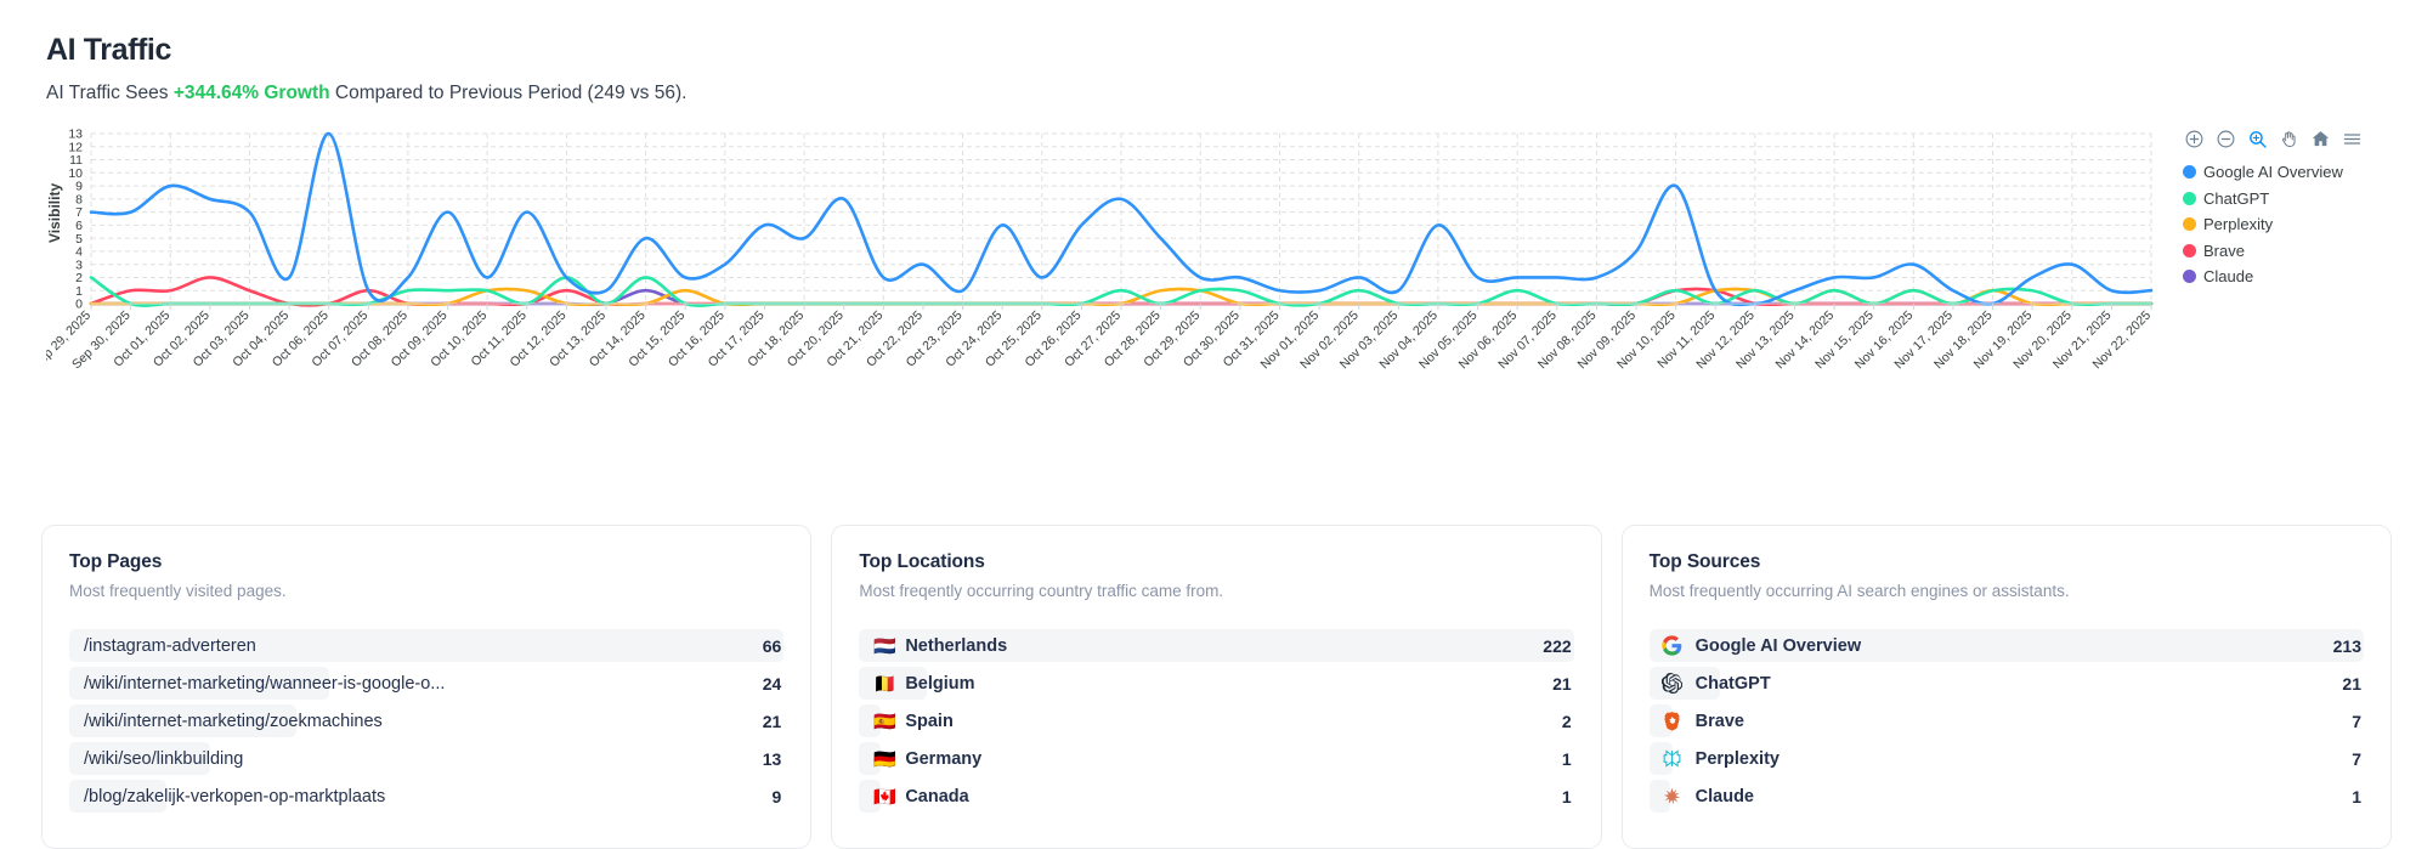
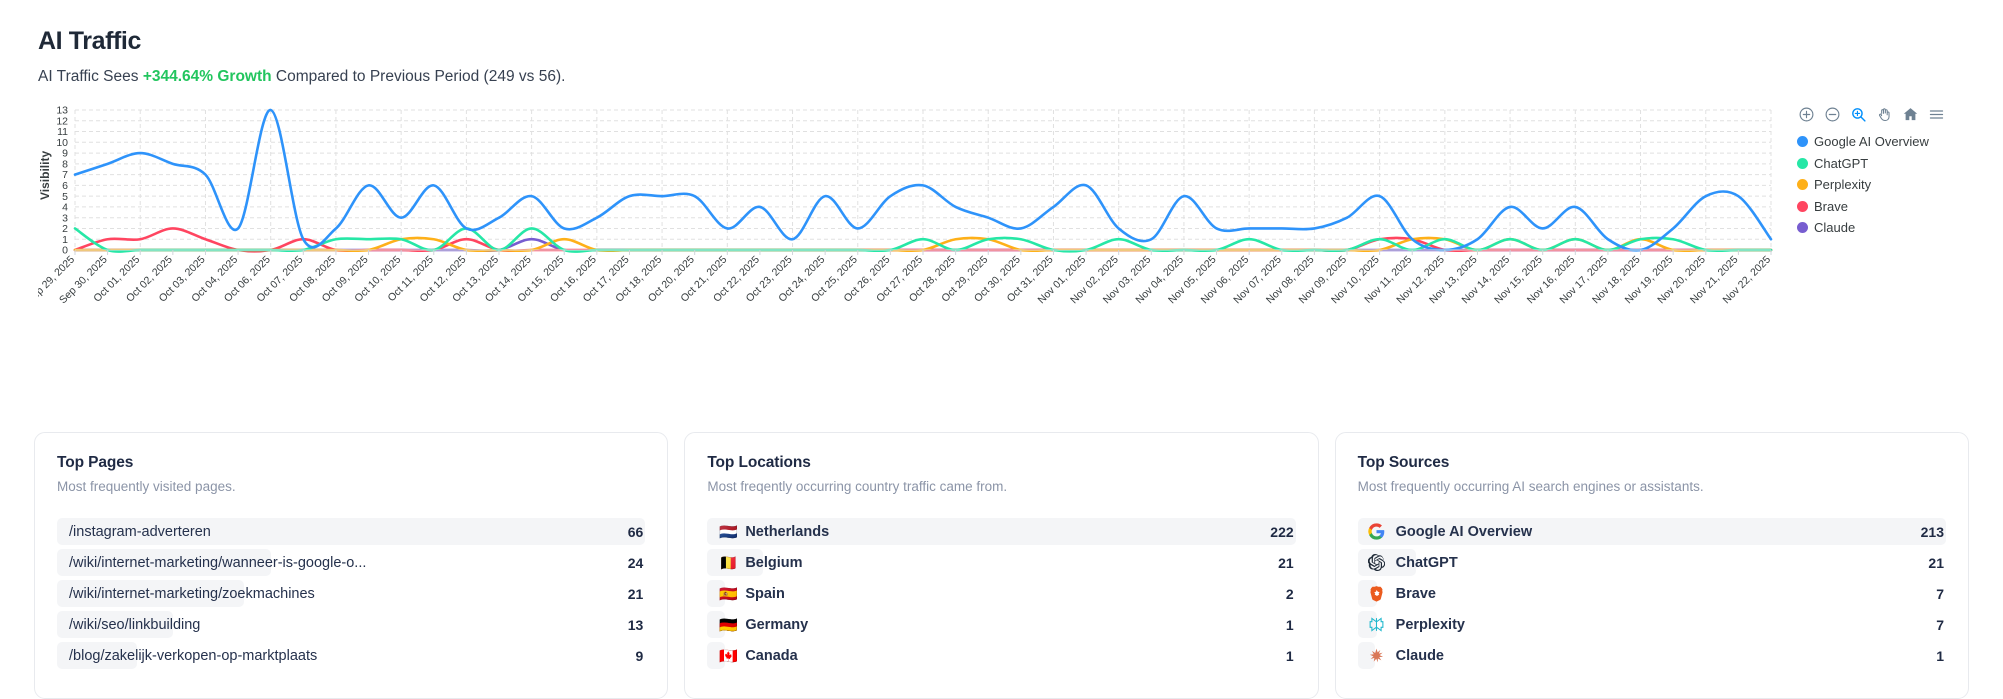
Google AI Overview/Sep 30, 2025: 7 -> 8
Google AI Overview/Oct 09, 2025: 7 -> 6
Google AI Overview/Oct 10, 2025: 2 -> 3
Google AI Overview/Oct 11, 2025: 7 -> 6
Google AI Overview/Oct 13, 2025: 1 -> 3
Google AI Overview/Oct 17, 2025: 6 -> 5
Google AI Overview/Oct 20, 2025: 8 -> 5
Google AI Overview/Oct 22, 2025: 3 -> 4
Google AI Overview/Oct 24, 2025: 6 -> 5
Google AI Overview/Oct 26, 2025: 6 -> 5
Google AI Overview/Oct 27, 2025: 8 -> 6
Google AI Overview/Oct 28, 2025: 5 -> 4
Google AI Overview/Oct 29, 2025: 2 -> 3
Google AI Overview/Oct 31, 2025: 1 -> 4
Google AI Overview/Nov 01, 2025: 1 -> 6
Google AI Overview/Nov 04, 2025: 6 -> 5
Google AI Overview/Nov 09, 2025: 4 -> 3
Google AI Overview/Nov 10, 2025: 9 -> 5
Google AI Overview/Nov 14, 2025: 2 -> 4
Google AI Overview/Nov 16, 2025: 3 -> 4
Google AI Overview/Nov 20, 2025: 3 -> 5
Google AI Overview/Nov 21, 2025: 1 -> 5
